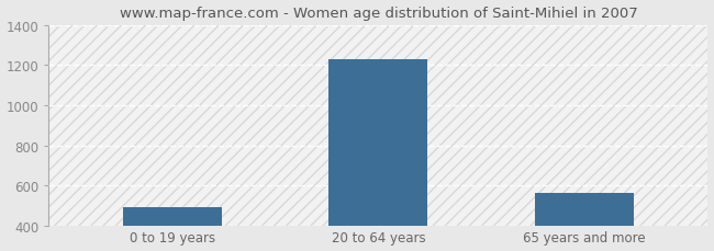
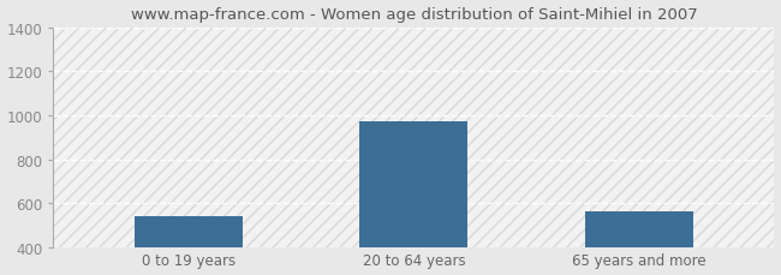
0 to 19 years: 490 -> 540
20 to 64 years: 1230 -> 970
